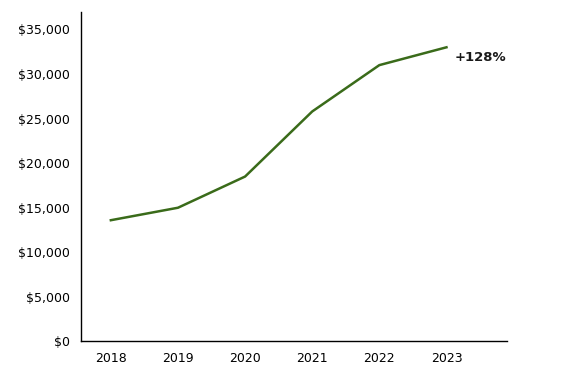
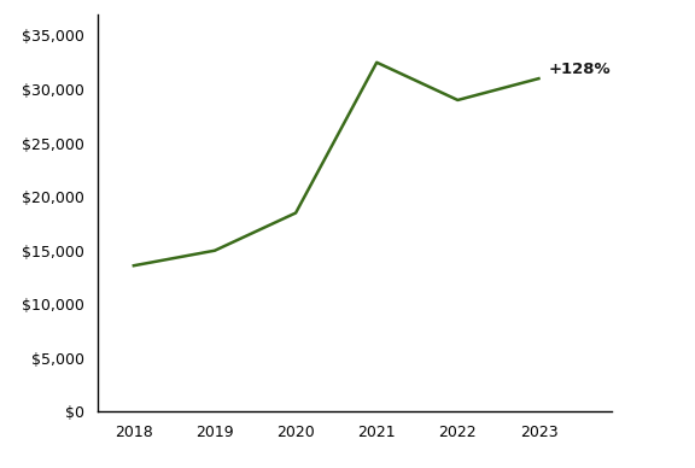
2021: $25,800 -> $32,500
2022: $31,000 -> $29,000
2023: $33,000 -> $31,000
